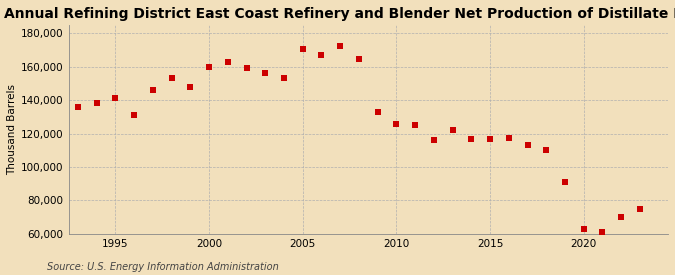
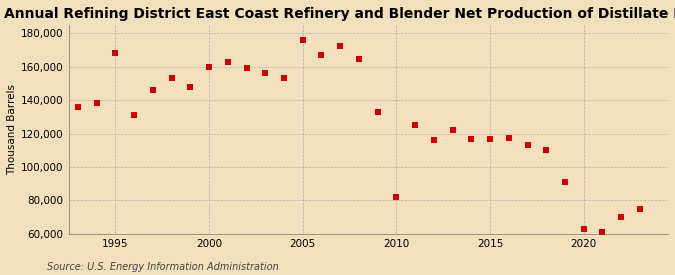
1995: 141,000 -> 168,000
2005: 170,000 -> 176,000
2010: 126,000 -> 82,000
